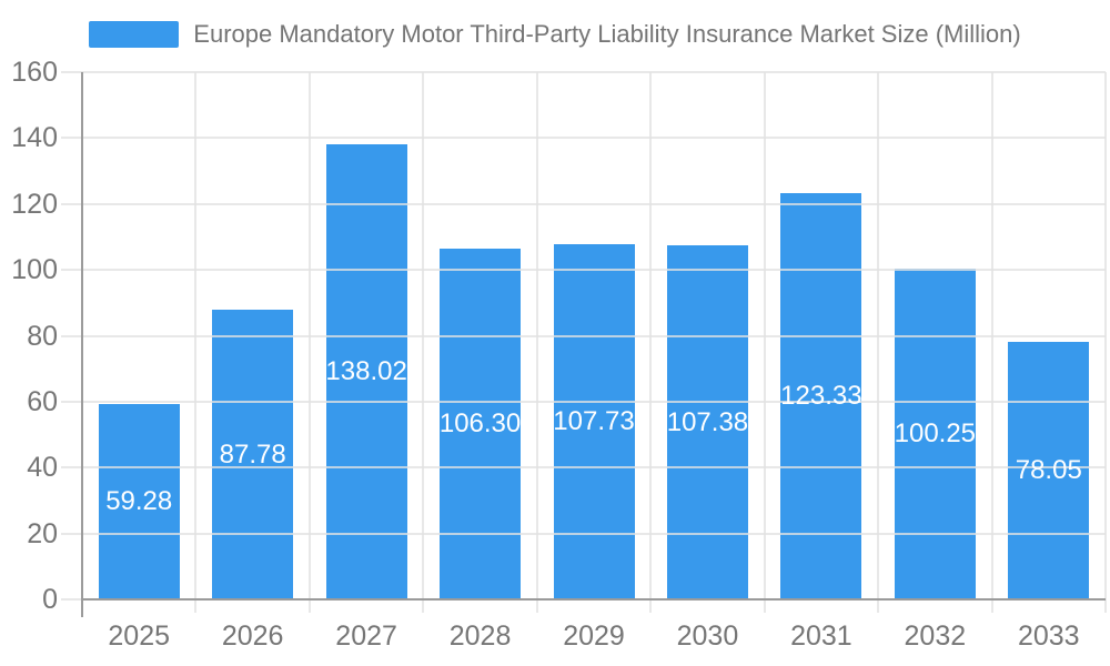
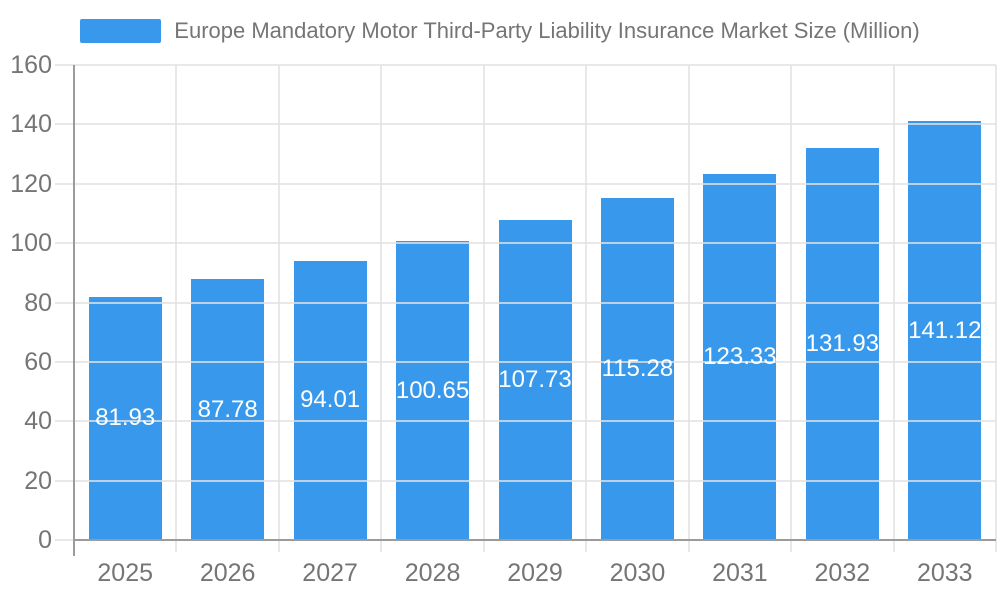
2025: 59.28 -> 81.93
2027: 138.02 -> 94.01
2028: 106.30 -> 100.65
2030: 107.38 -> 115.28
2032: 100.25 -> 131.93
2033: 78.05 -> 141.12
